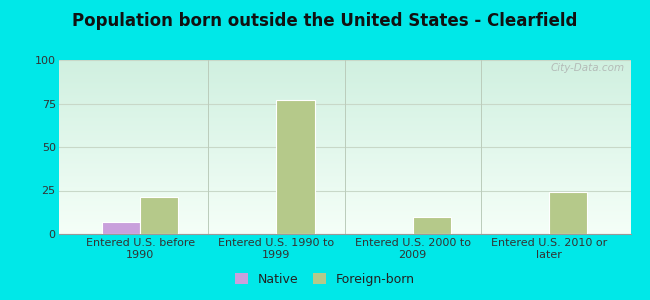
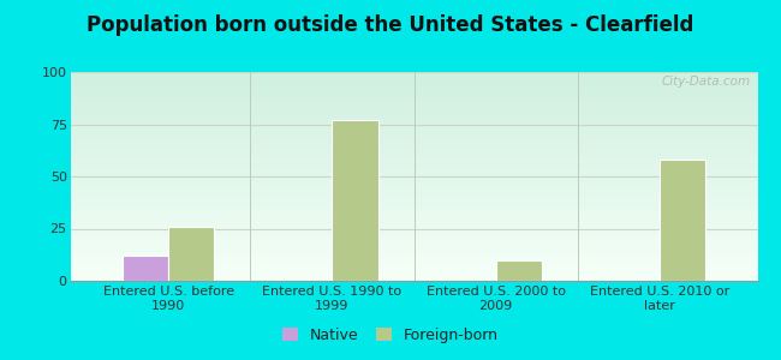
Native/Entered U.S. before 1990: 7 -> 12
Foreign-born/Entered U.S. before 1990: 21 -> 26
Foreign-born/Entered U.S. 2010 or later: 24 -> 58
